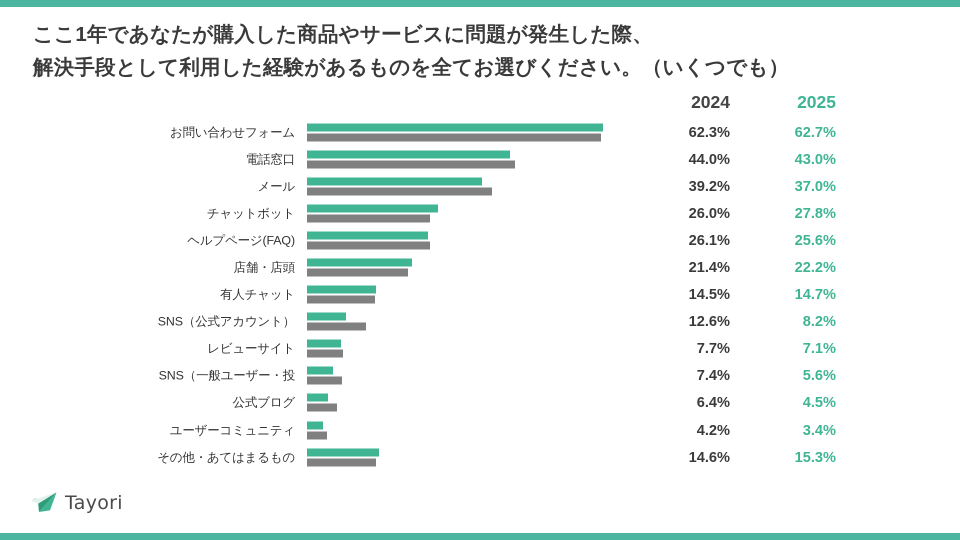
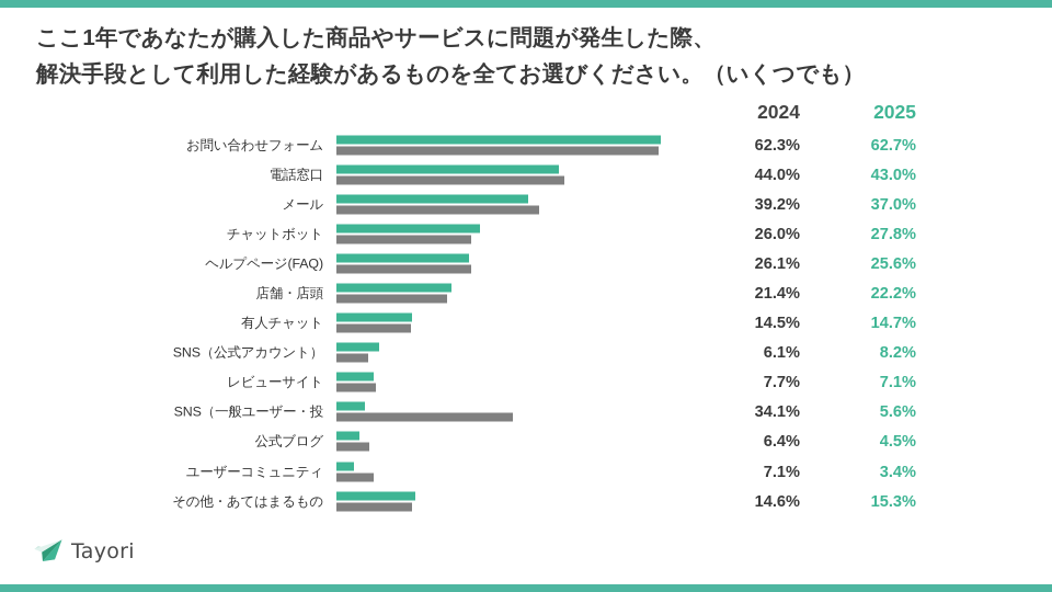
2024/SNS（公式アカウント）: 12.6% -> 6.1%
2024/SNS（一般ユーザー・投: 7.4% -> 34.1%
2024/ユーザーコミュニティ: 4.2% -> 7.1%
